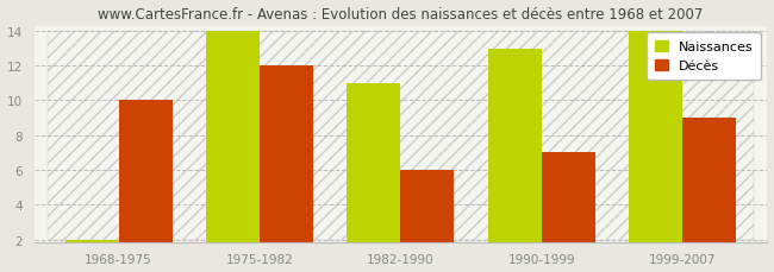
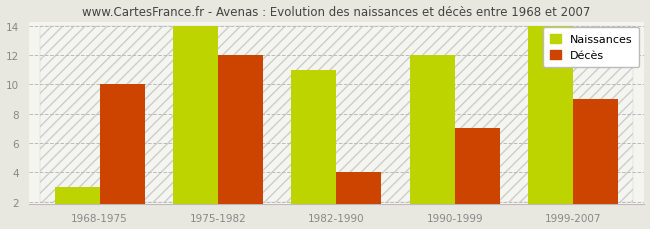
Naissances/1968-1975: 2 -> 3
Décès/1982-1990: 6 -> 4
Naissances/1990-1999: 13 -> 12
